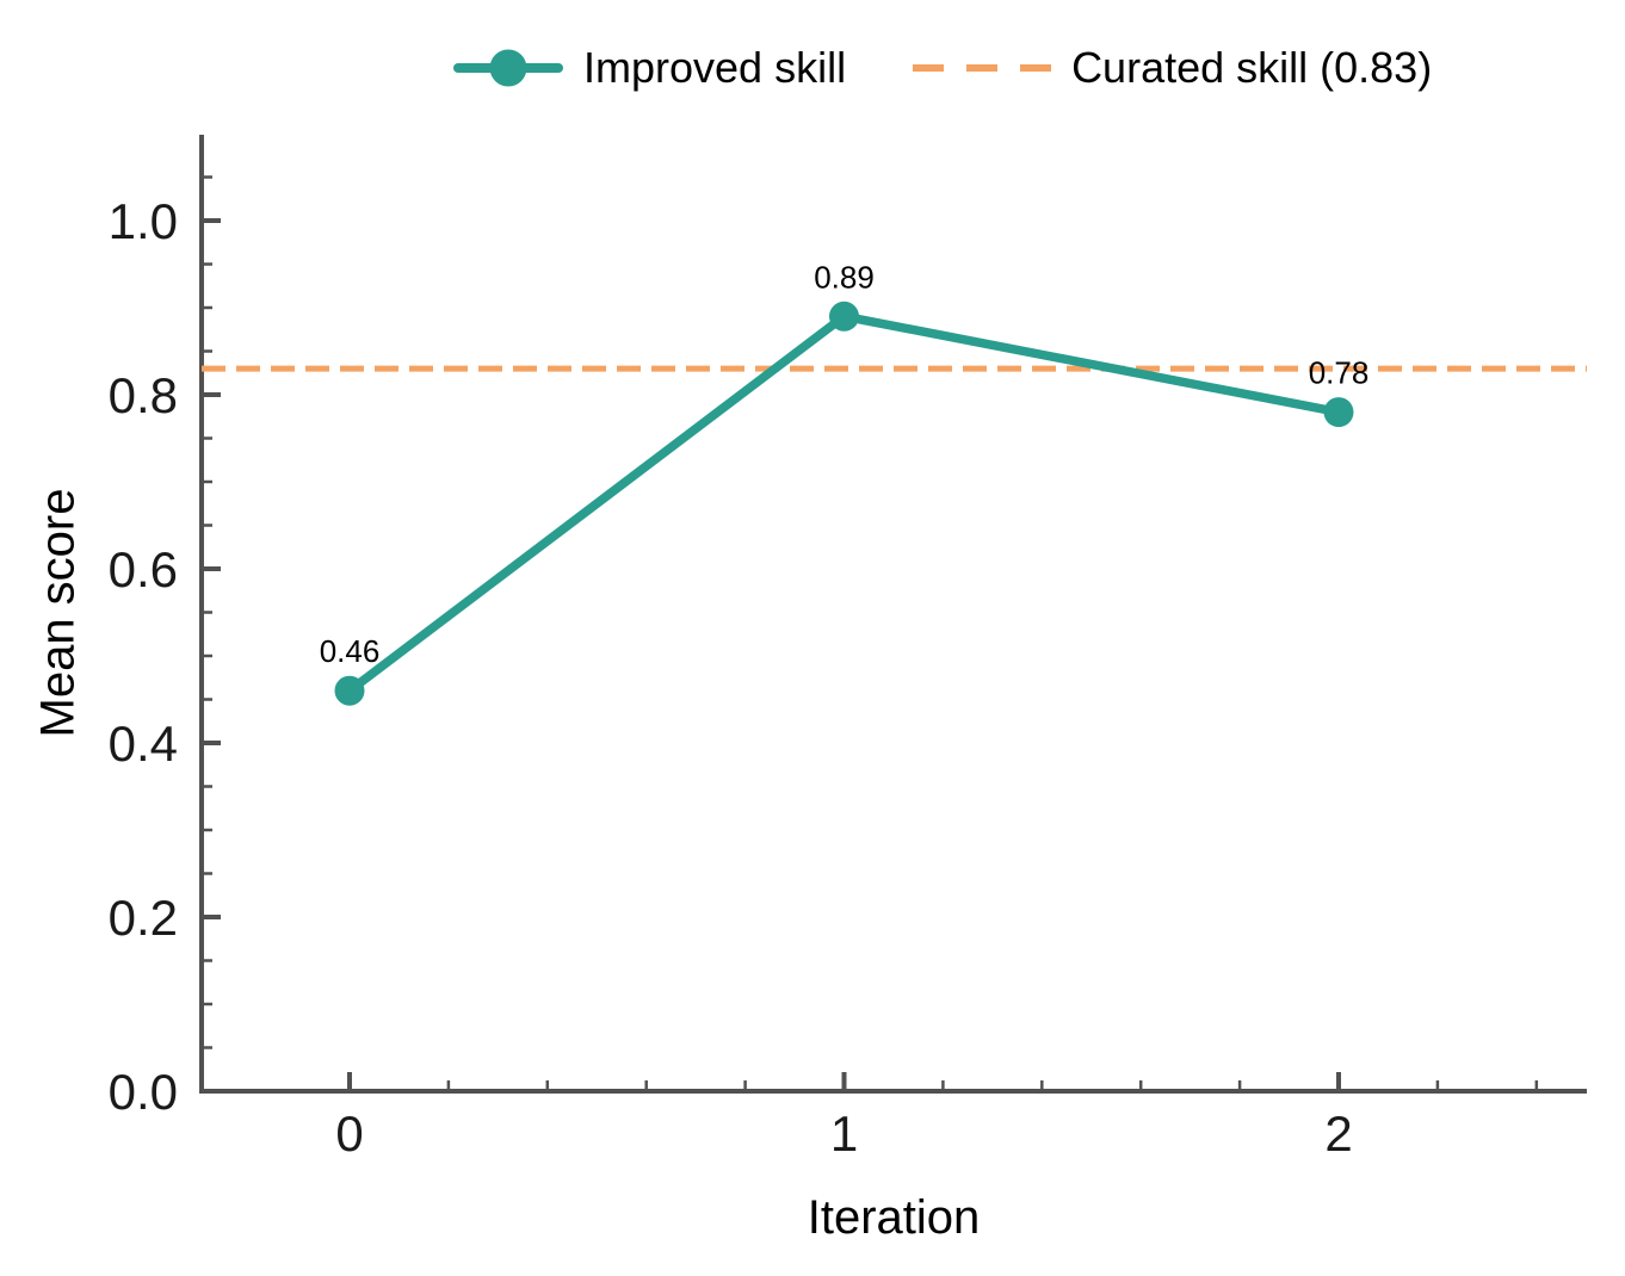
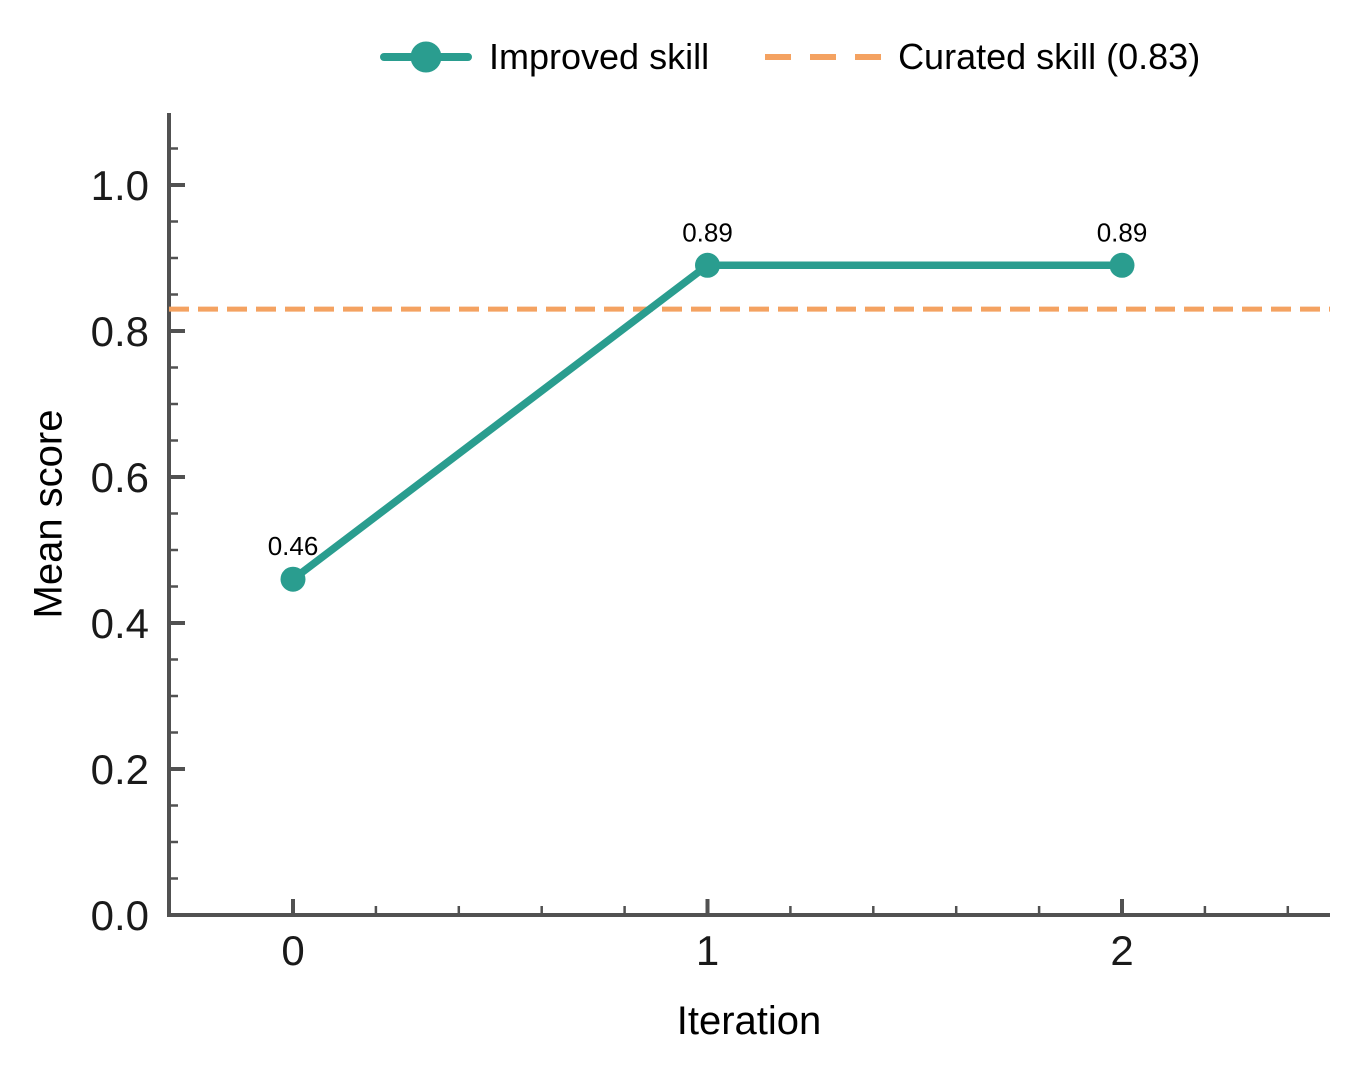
2: 0.78 -> 0.89
